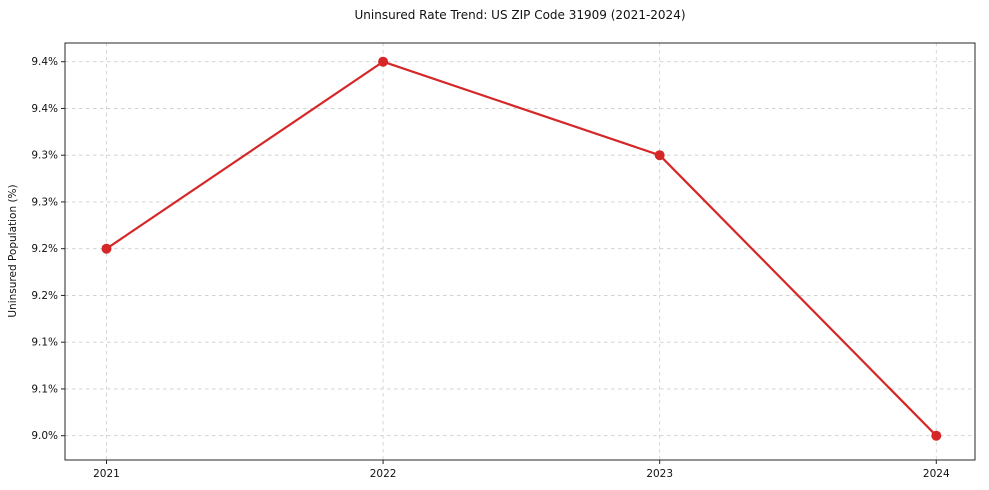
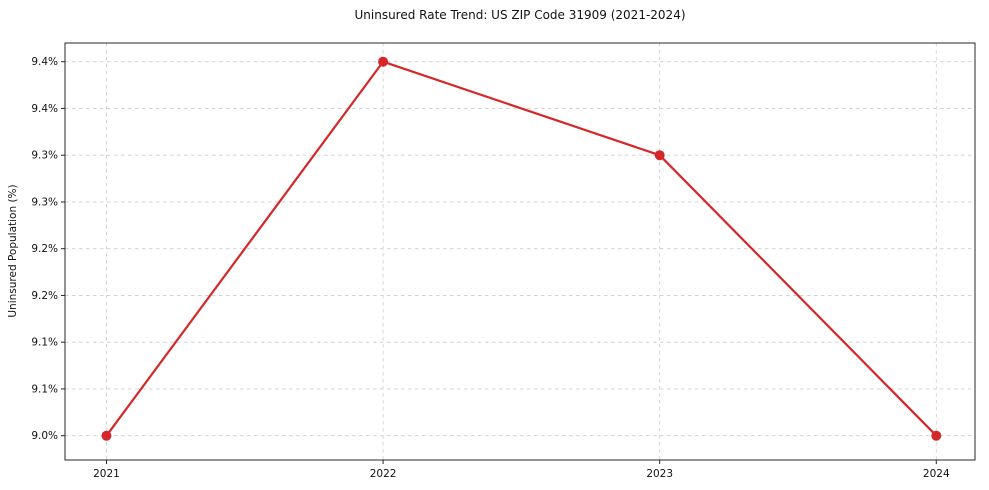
2021: 9.2% -> 9.0%
